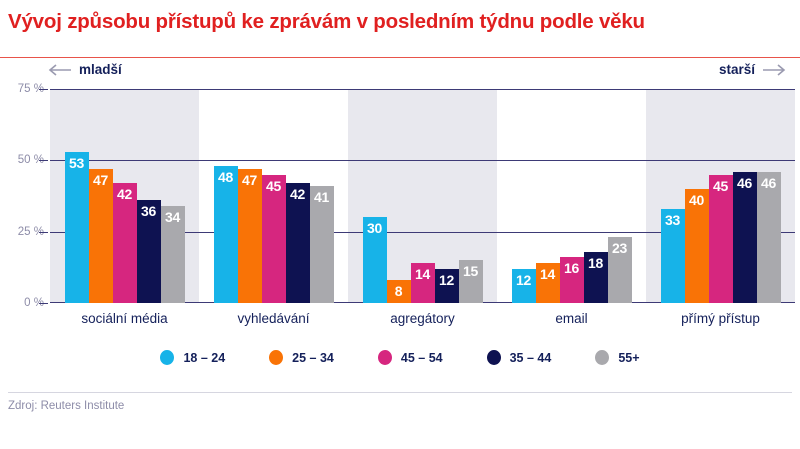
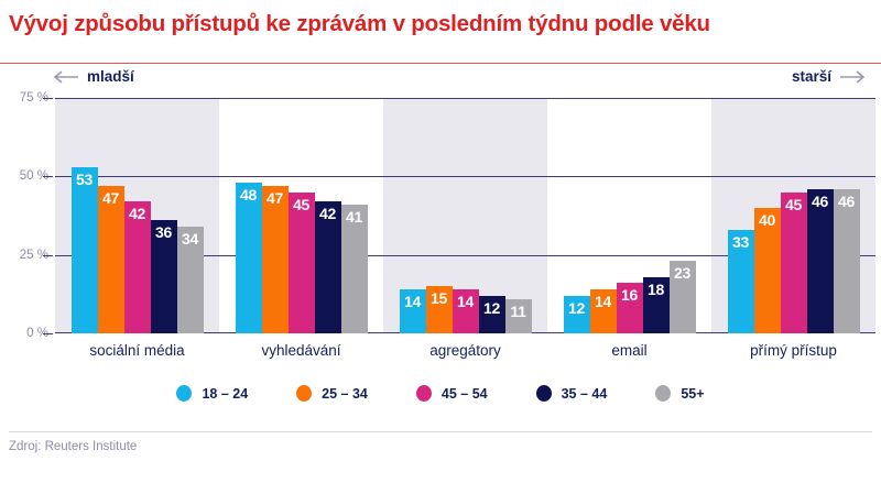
18 – 24/agregátory: 30 -> 14
25 – 34/agregátory: 8 -> 15
55+/agregátory: 15 -> 11
